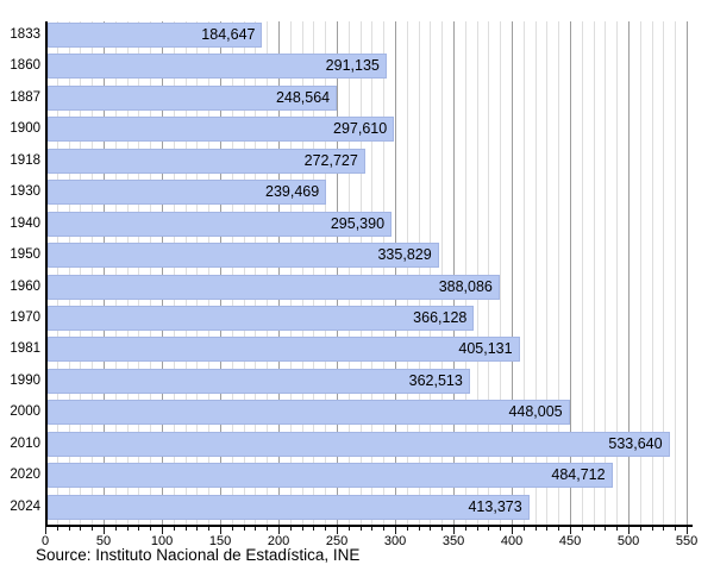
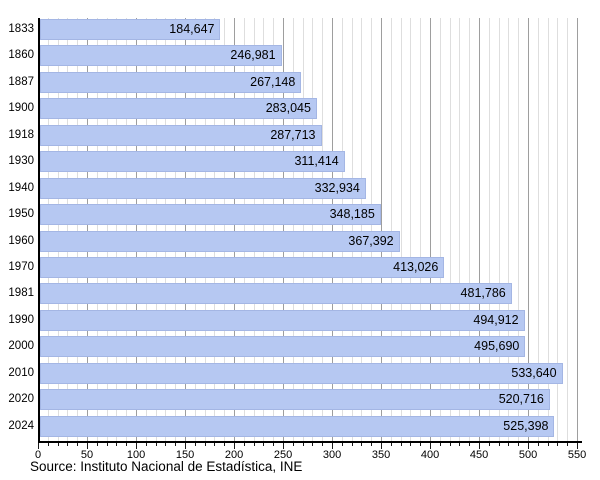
1860: 291,135 -> 246,981
1887: 248,564 -> 267,148
1900: 297,610 -> 283,045
1918: 272,727 -> 287,713
1930: 239,469 -> 311,414
1940: 295,390 -> 332,934
1950: 335,829 -> 348,185
1960: 388,086 -> 367,392
1970: 366,128 -> 413,026
1981: 405,131 -> 481,786
1990: 362,513 -> 494,912
2000: 448,005 -> 495,690
2020: 484,712 -> 520,716
2024: 413,373 -> 525,398
